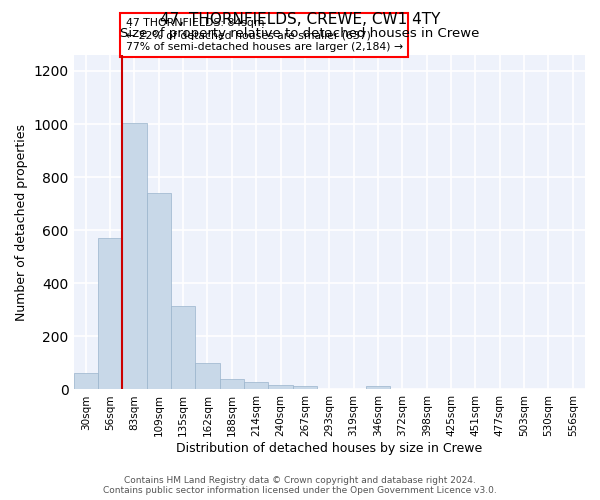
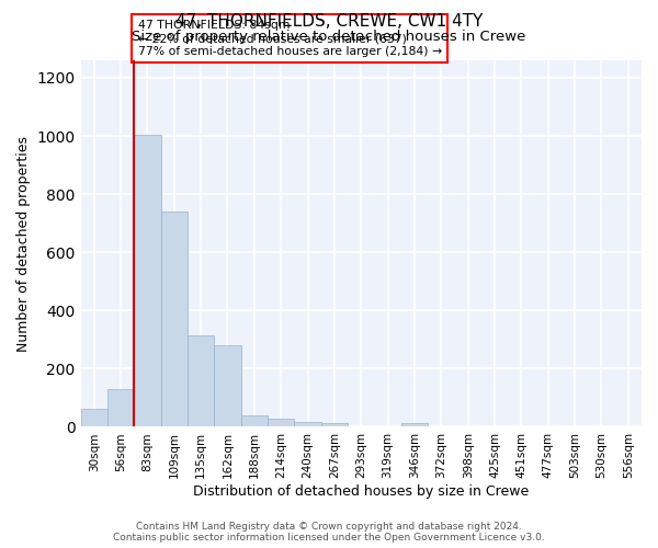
56sqm: 570 -> 130
162sqm: 98 -> 280
